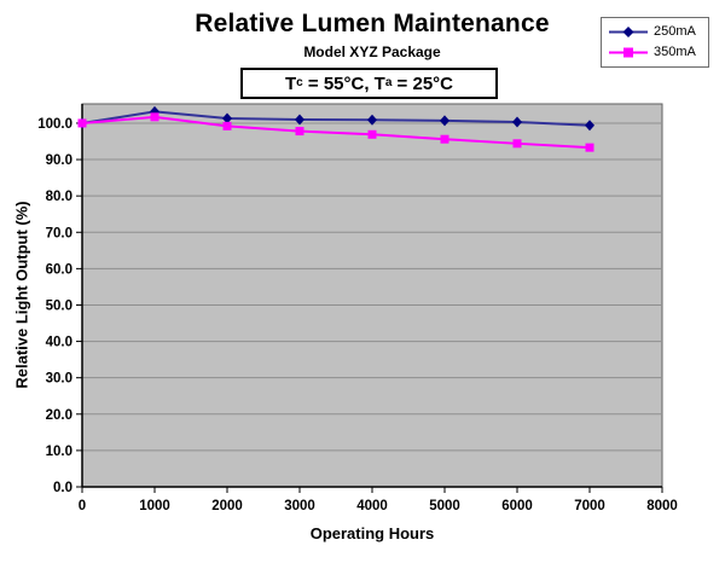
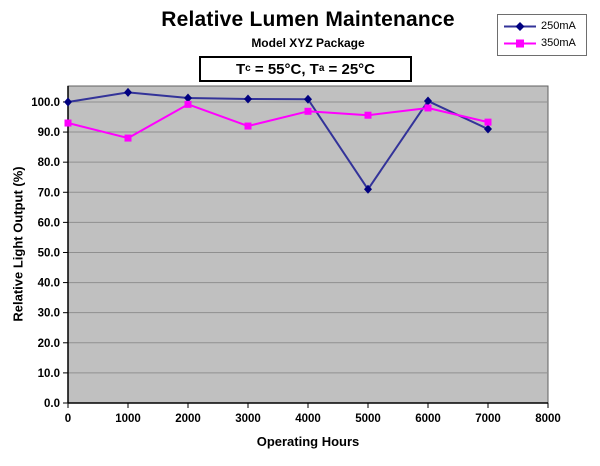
350mA/0: 100 -> 93
350mA/1000: 102 -> 88
350mA/3000: 98 -> 92
250mA/5000: 101 -> 71
350mA/6000: 94 -> 98
250mA/7000: 99 -> 91
